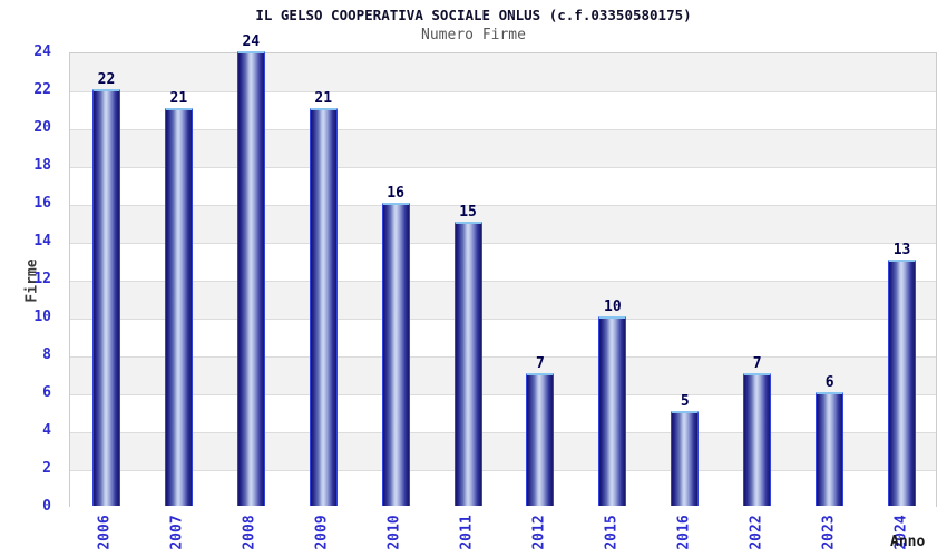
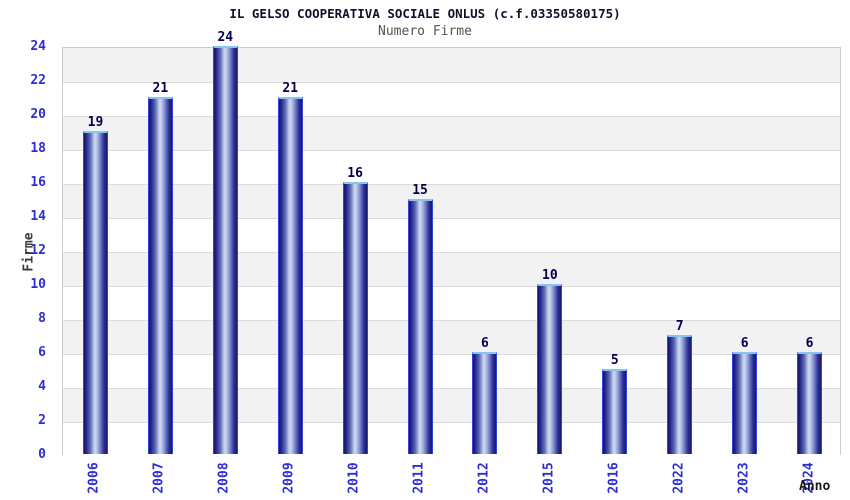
2006: 22 -> 19
2012: 7 -> 6
2024: 13 -> 6
